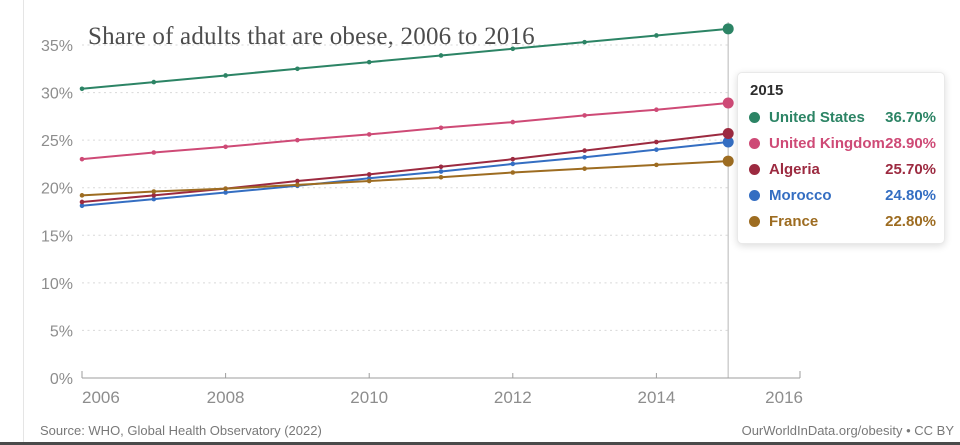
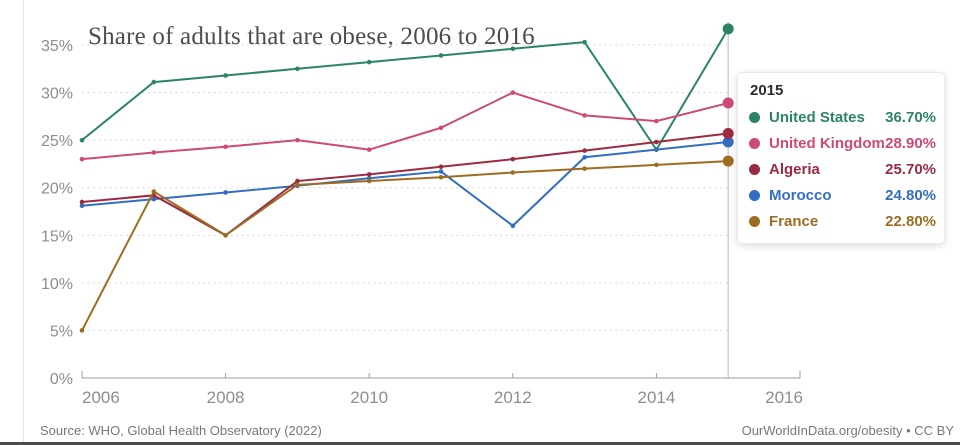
United States/2006: 30% -> 25%
France/2006: 19% -> 5%
Algeria/2008: 20% -> 15%
France/2008: 20% -> 15%
United Kingdom/2010: 26% -> 24%
United Kingdom/2012: 27% -> 30%
Morocco/2012: 22% -> 16%
United States/2014: 36% -> 24%
United Kingdom/2014: 28% -> 27%
